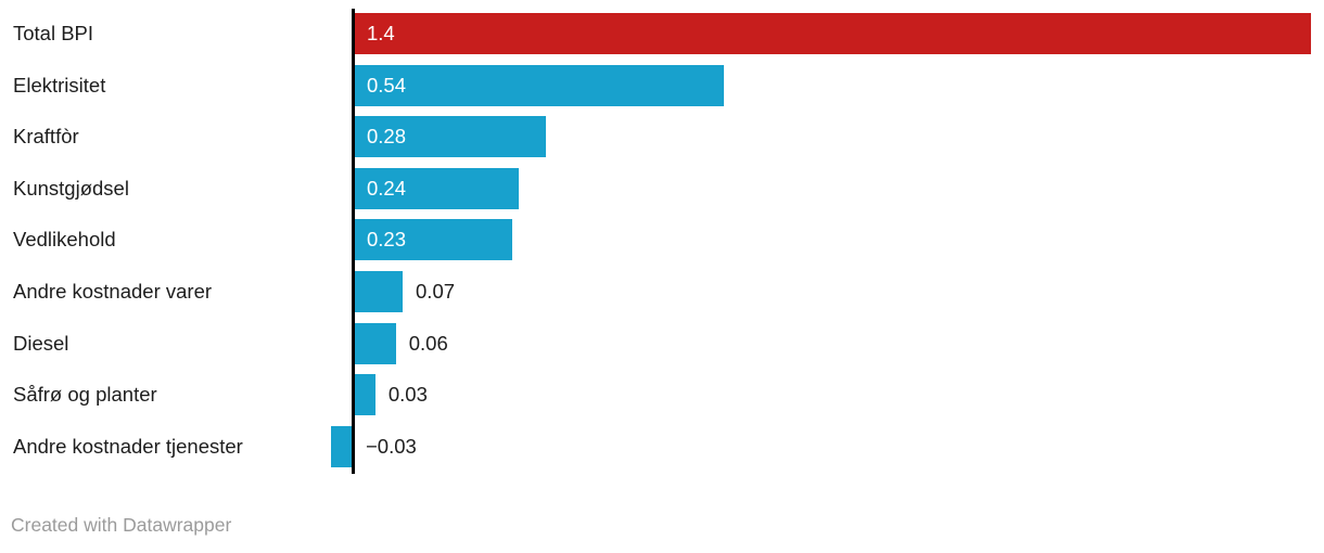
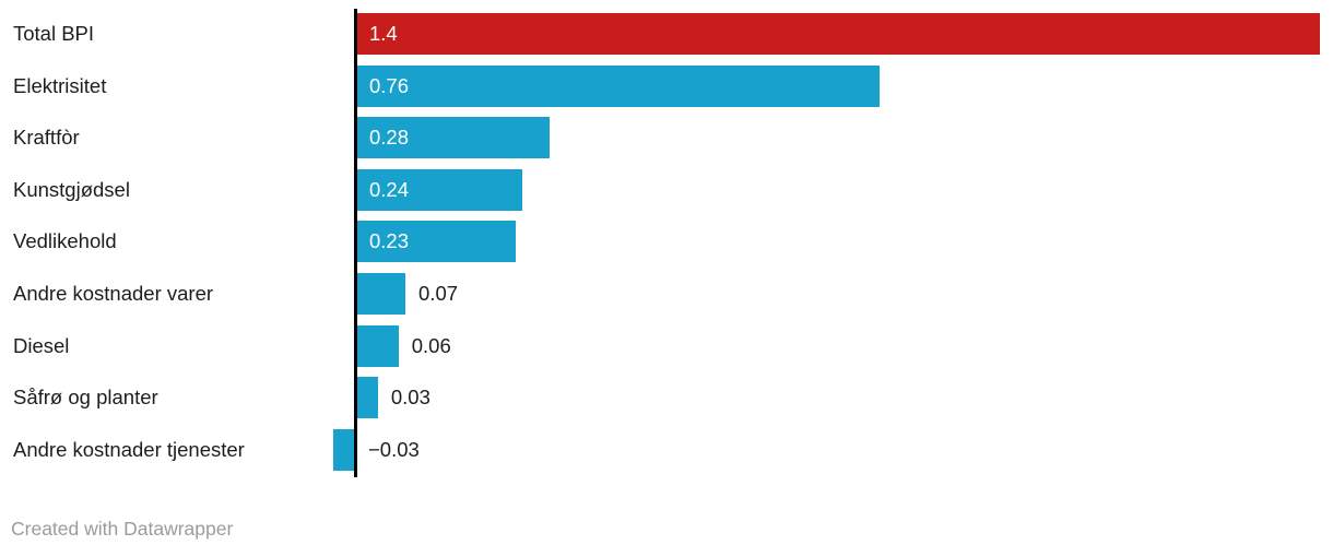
Elektrisitet: 0.54 -> 0.76
